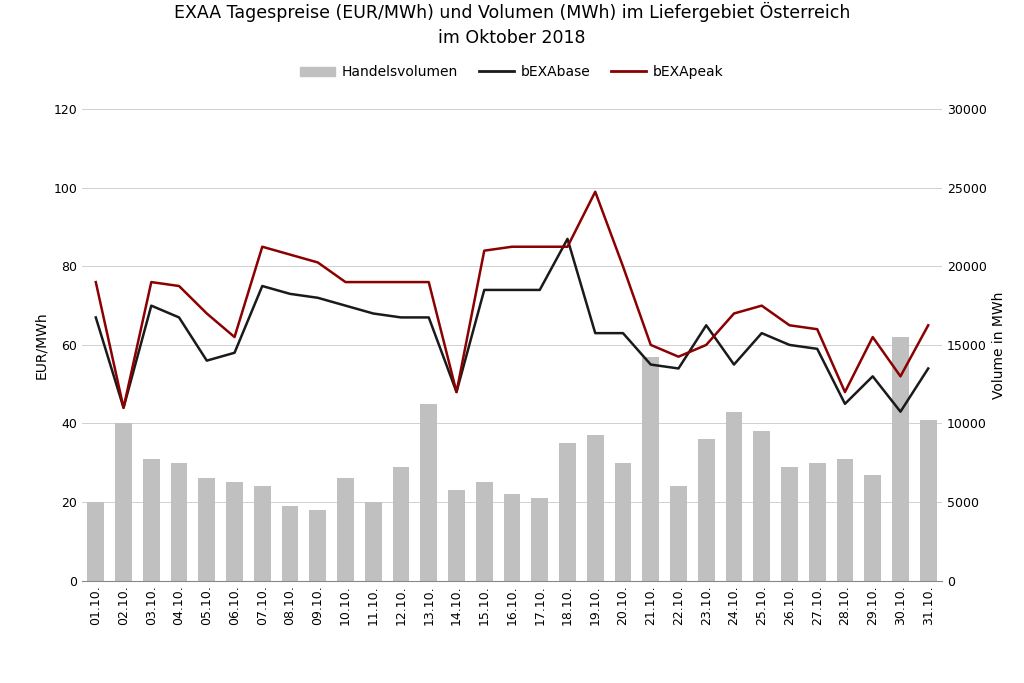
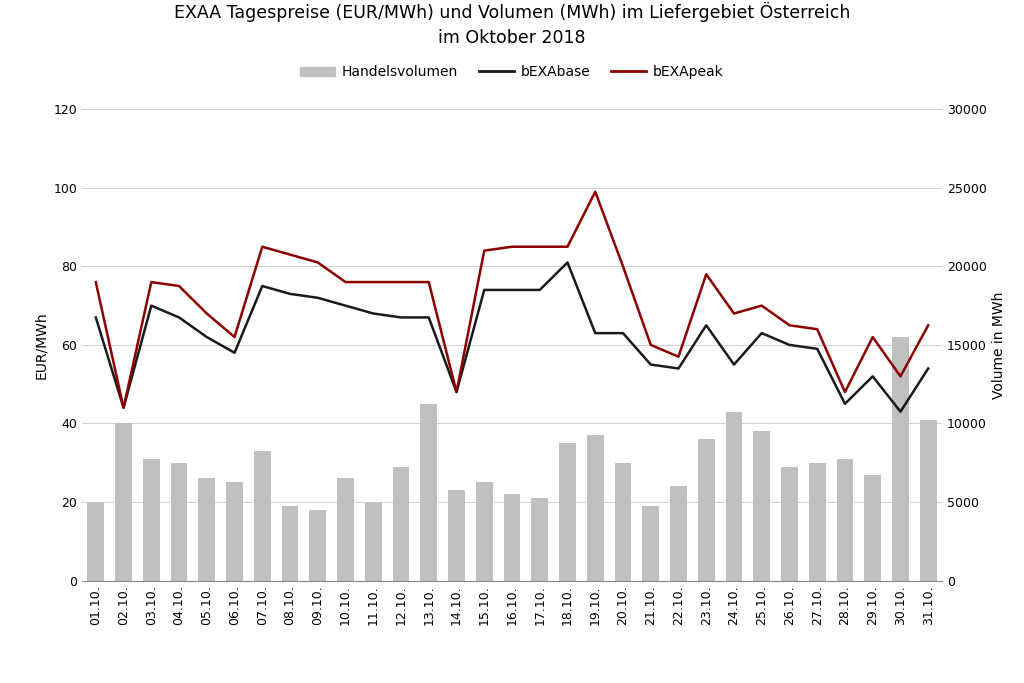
bEXAbase/05.10.: 56 -> 62
Handelsvolumen/07.10.: 24 -> 33
bEXAbase/18.10.: 87 -> 81
Handelsvolumen/21.10.: 57 -> 19
bEXApeak/23.10.: 60 -> 78
